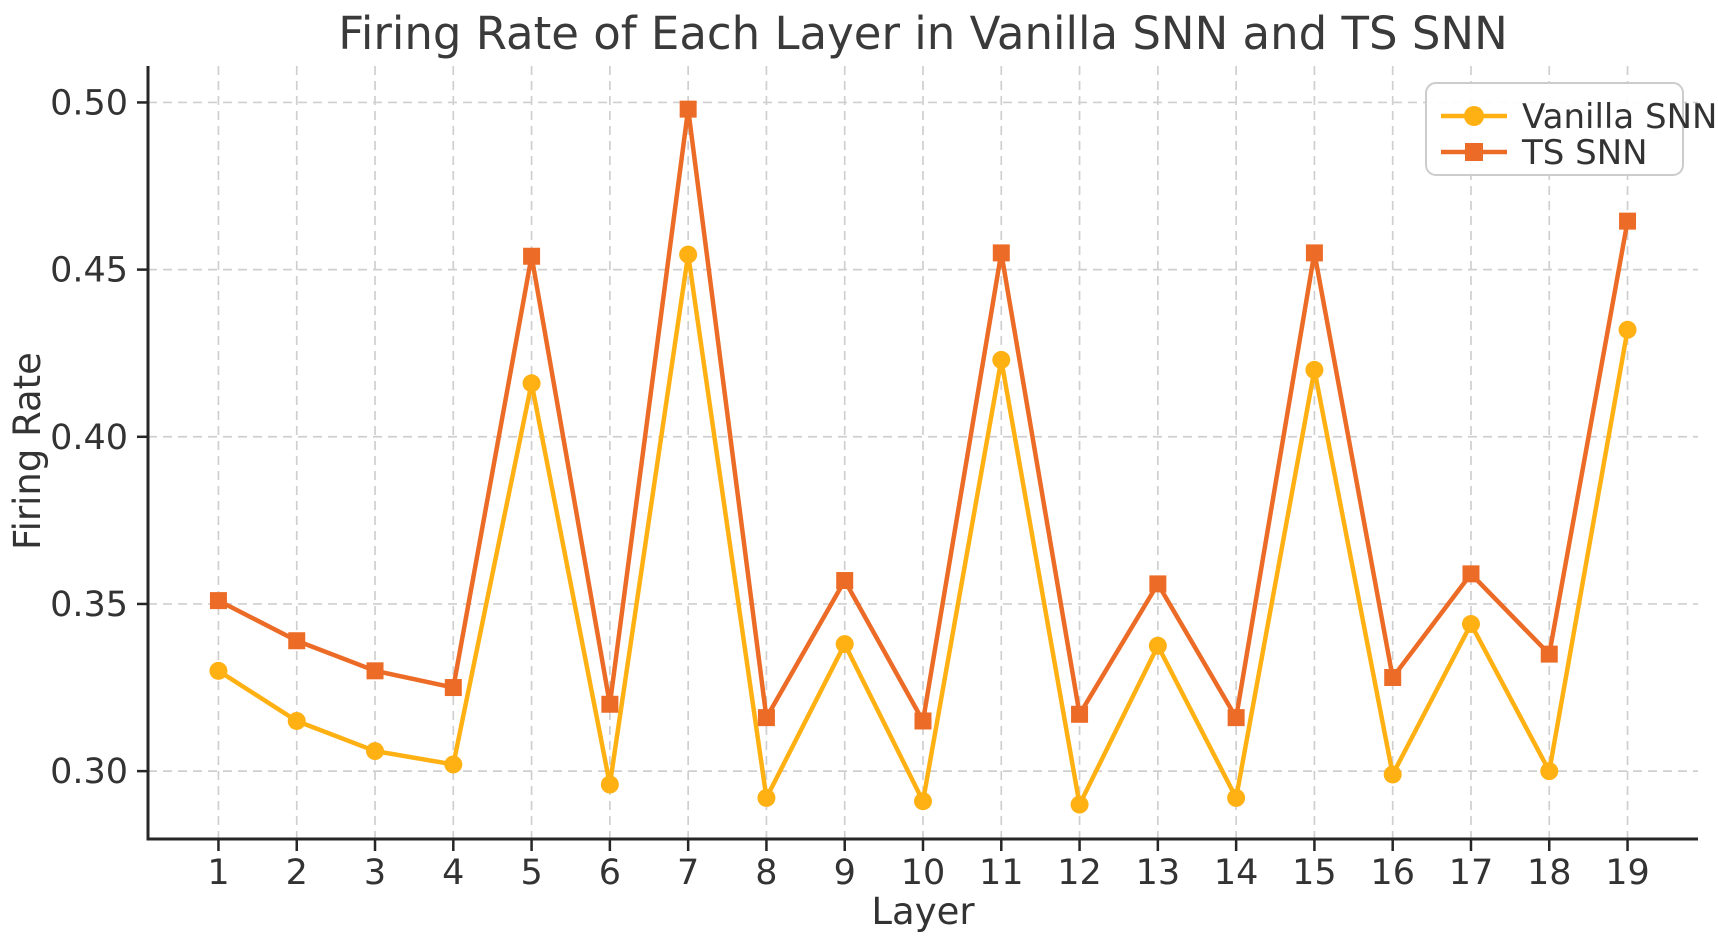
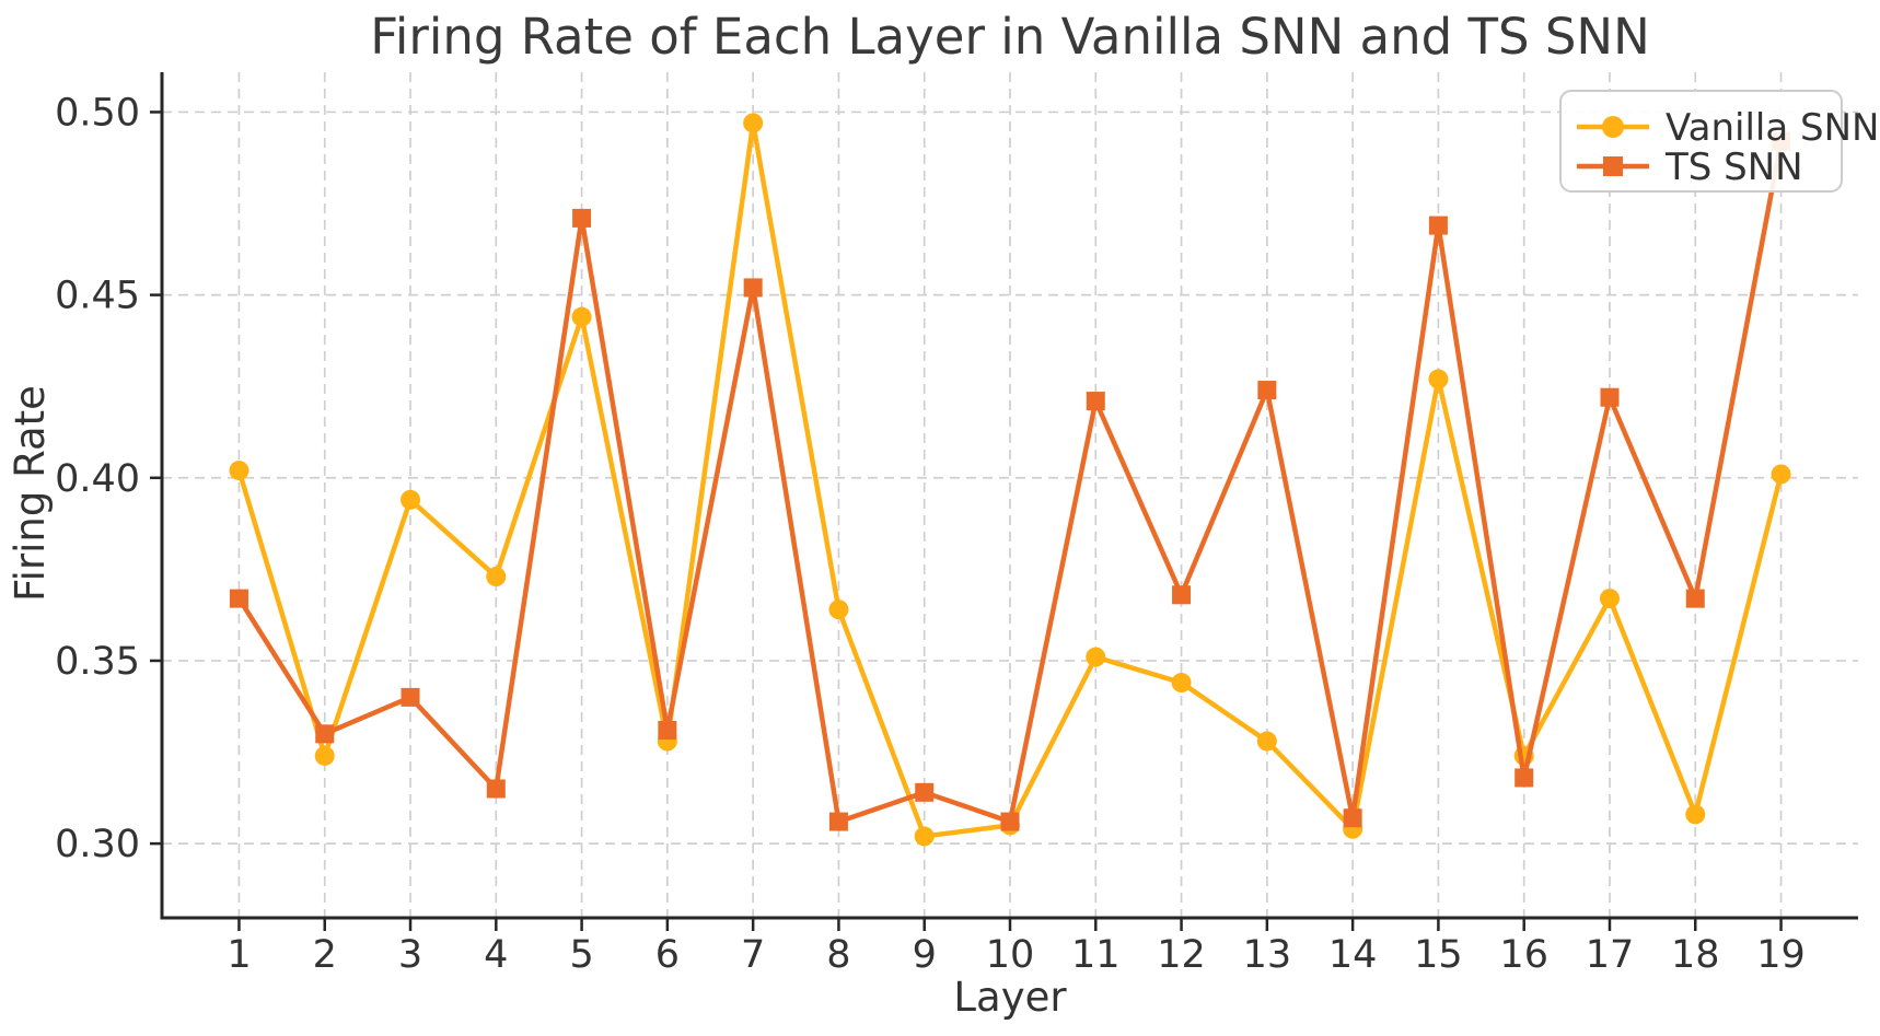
Vanilla SNN/1: 0.330 -> 0.402
TS SNN/1: 0.351 -> 0.367
Vanilla SNN/2: 0.315 -> 0.324
TS SNN/2: 0.339 -> 0.330
Vanilla SNN/3: 0.306 -> 0.394
TS SNN/3: 0.330 -> 0.340
Vanilla SNN/4: 0.302 -> 0.373
TS SNN/4: 0.325 -> 0.315
Vanilla SNN/5: 0.416 -> 0.444
TS SNN/5: 0.454 -> 0.471
Vanilla SNN/6: 0.296 -> 0.328
TS SNN/6: 0.320 -> 0.331
Vanilla SNN/7: 0.455 -> 0.497
TS SNN/7: 0.498 -> 0.452
Vanilla SNN/8: 0.292 -> 0.364
TS SNN/8: 0.316 -> 0.306
Vanilla SNN/9: 0.338 -> 0.302
TS SNN/9: 0.357 -> 0.314
Vanilla SNN/10: 0.291 -> 0.305
TS SNN/10: 0.315 -> 0.306
Vanilla SNN/11: 0.423 -> 0.351
TS SNN/11: 0.455 -> 0.421
Vanilla SNN/12: 0.290 -> 0.344
TS SNN/12: 0.317 -> 0.368
Vanilla SNN/13: 0.338 -> 0.328
TS SNN/13: 0.356 -> 0.424
Vanilla SNN/14: 0.292 -> 0.304
TS SNN/14: 0.316 -> 0.307
Vanilla SNN/15: 0.420 -> 0.427
TS SNN/15: 0.455 -> 0.469
Vanilla SNN/16: 0.299 -> 0.324
TS SNN/16: 0.328 -> 0.318
Vanilla SNN/17: 0.344 -> 0.367
TS SNN/17: 0.359 -> 0.422
Vanilla SNN/18: 0.300 -> 0.308
TS SNN/18: 0.335 -> 0.367
Vanilla SNN/19: 0.432 -> 0.401
TS SNN/19: 0.465 -> 0.492
